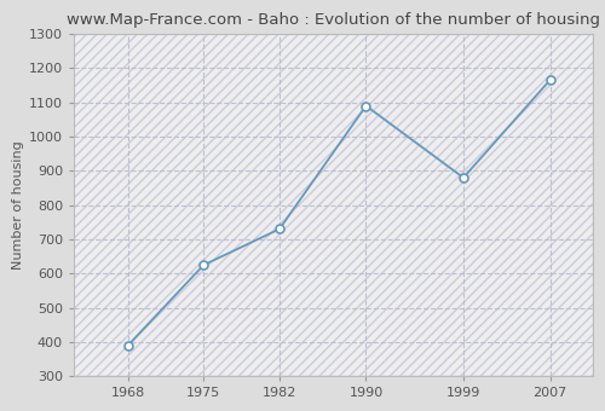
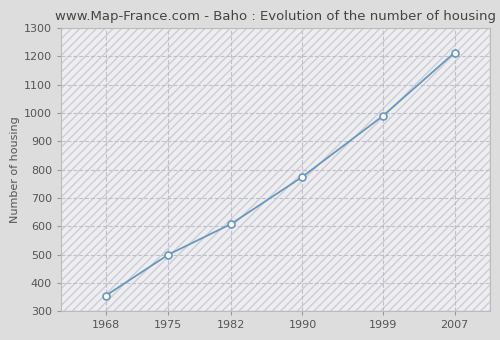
1968: 390 -> 355
1975: 625 -> 500
1982: 730 -> 608
1990: 1090 -> 775
1999: 880 -> 990
2007: 1165 -> 1213
